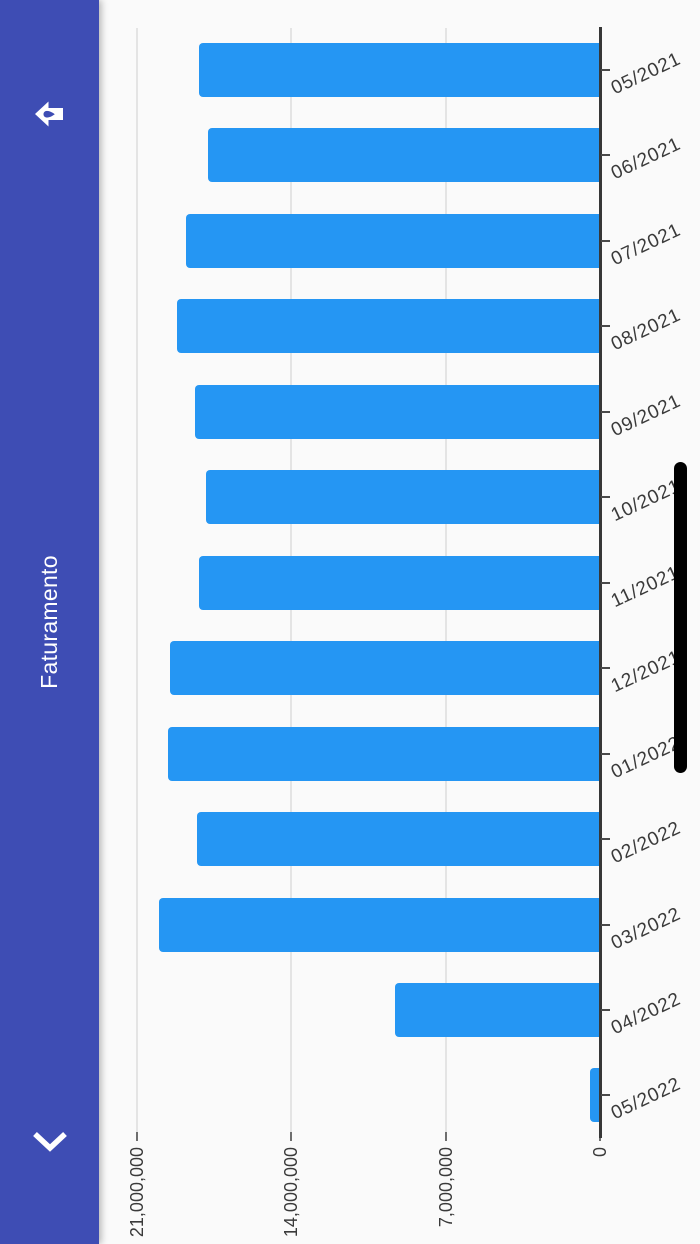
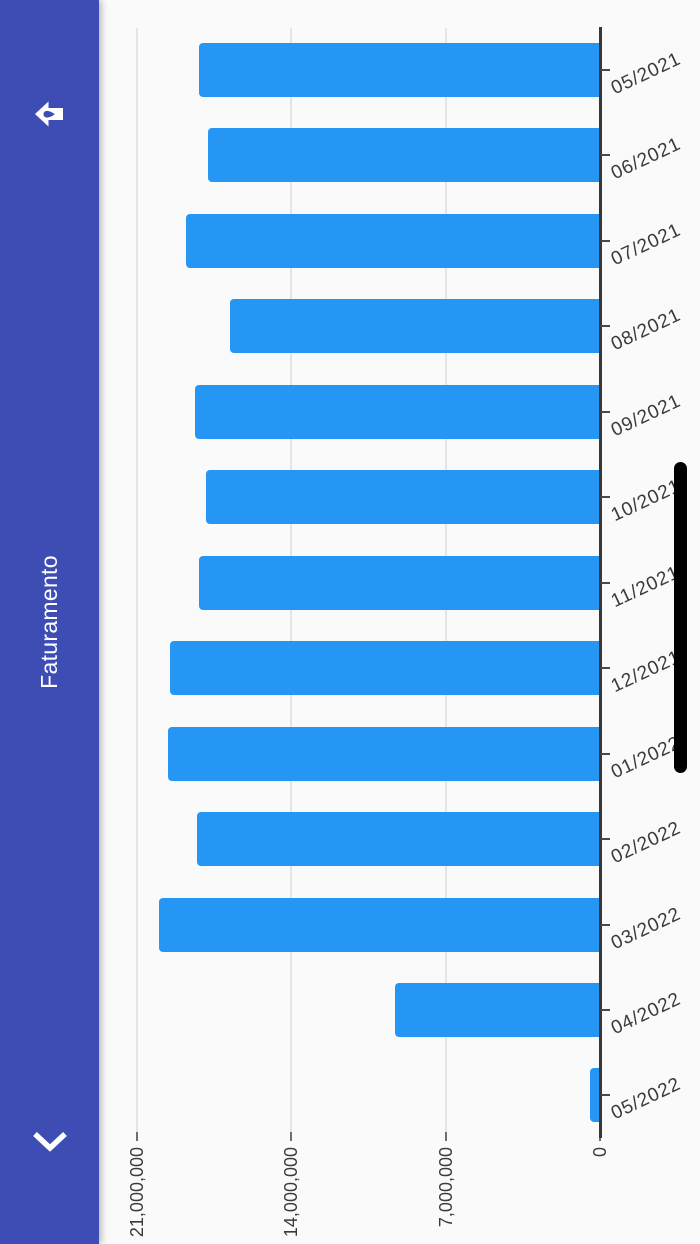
08/2021: 19200000 -> 16800000
